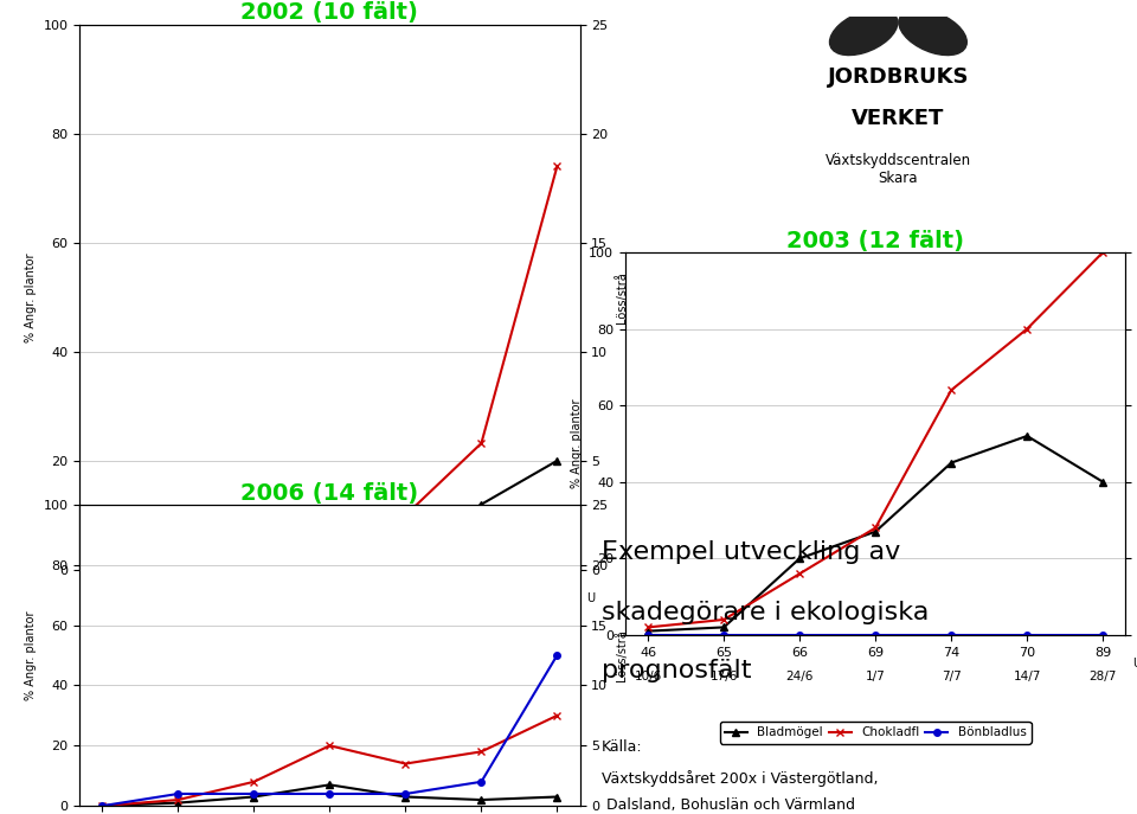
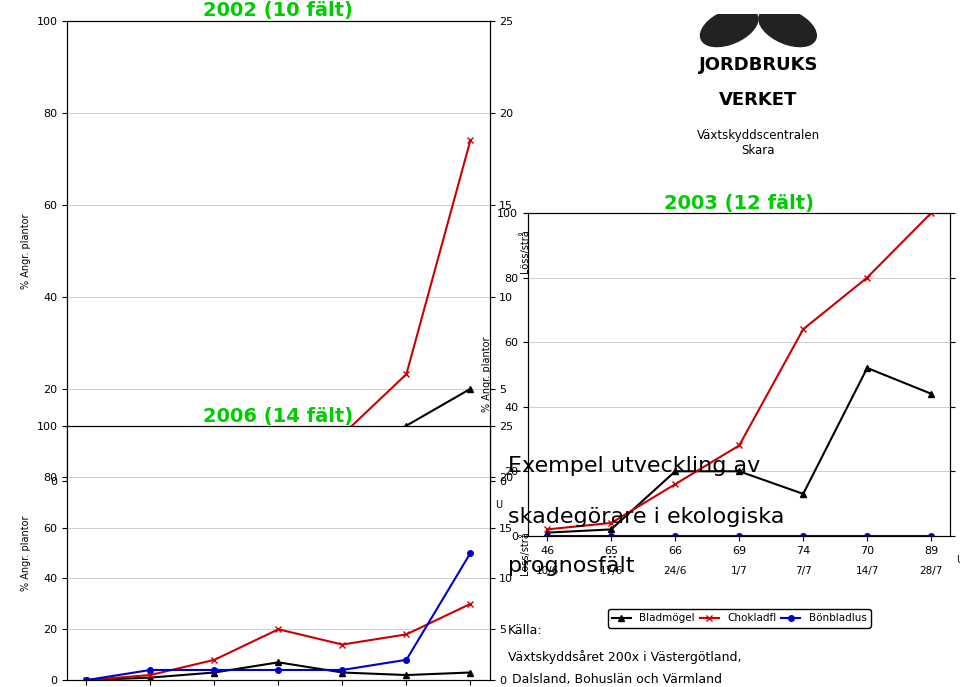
2003 (12 fält)/Bladmögel/69: 27 -> 20
2003 (12 fält)/Bladmögel/74: 45 -> 13
2003 (12 fält)/Bladmögel/89: 40 -> 44
